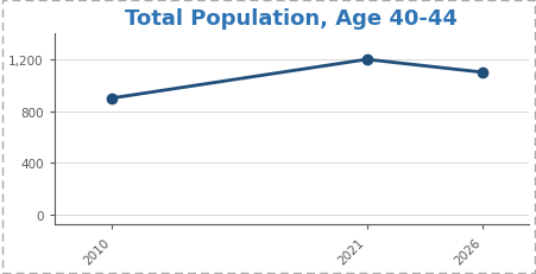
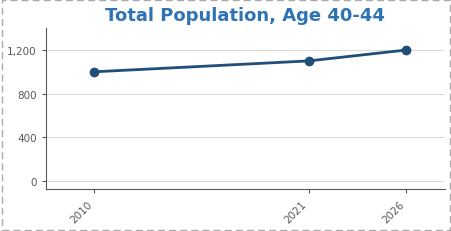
2010: 900 -> 1,000
2021: 1,200 -> 1,100
2026: 1,100 -> 1,200
